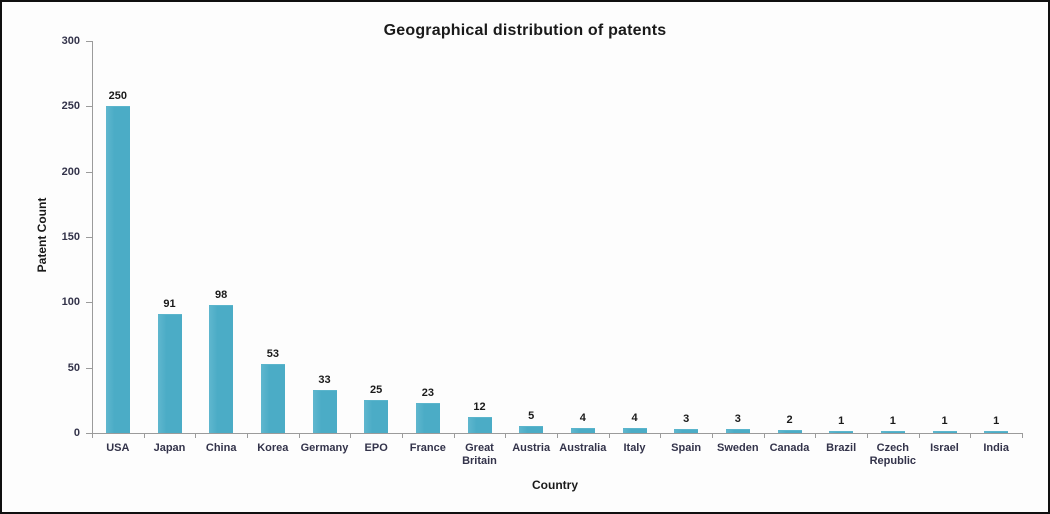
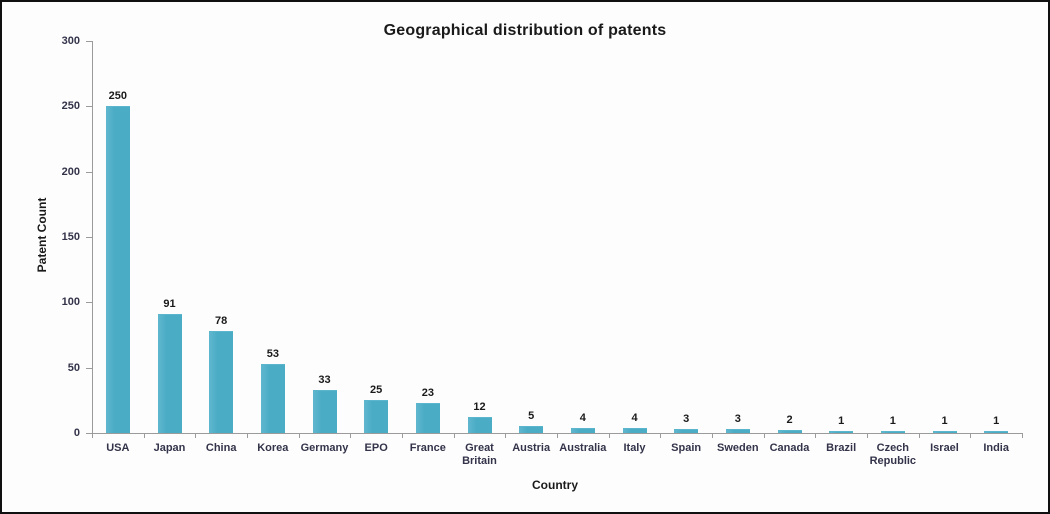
China: 98 -> 78
